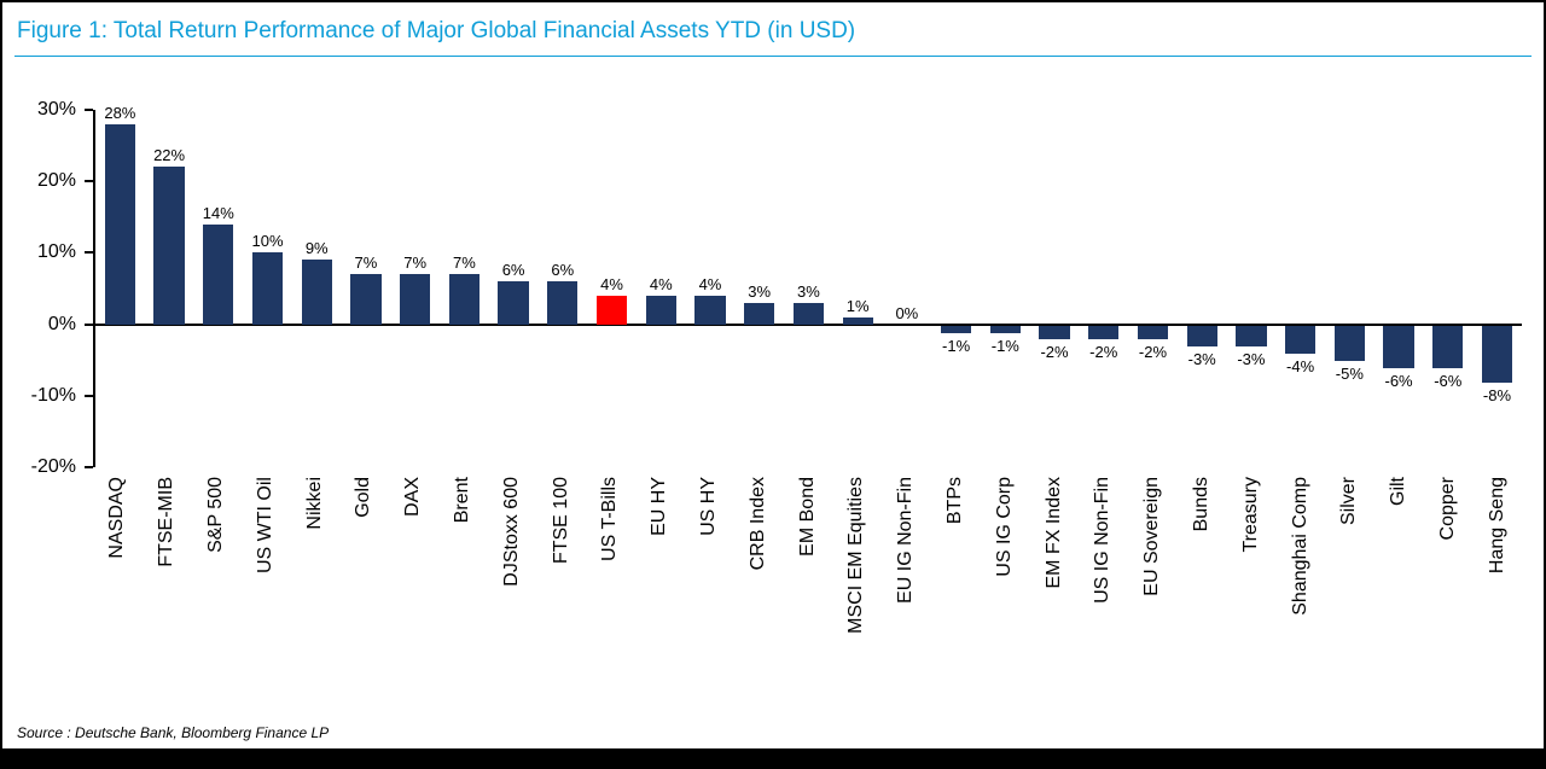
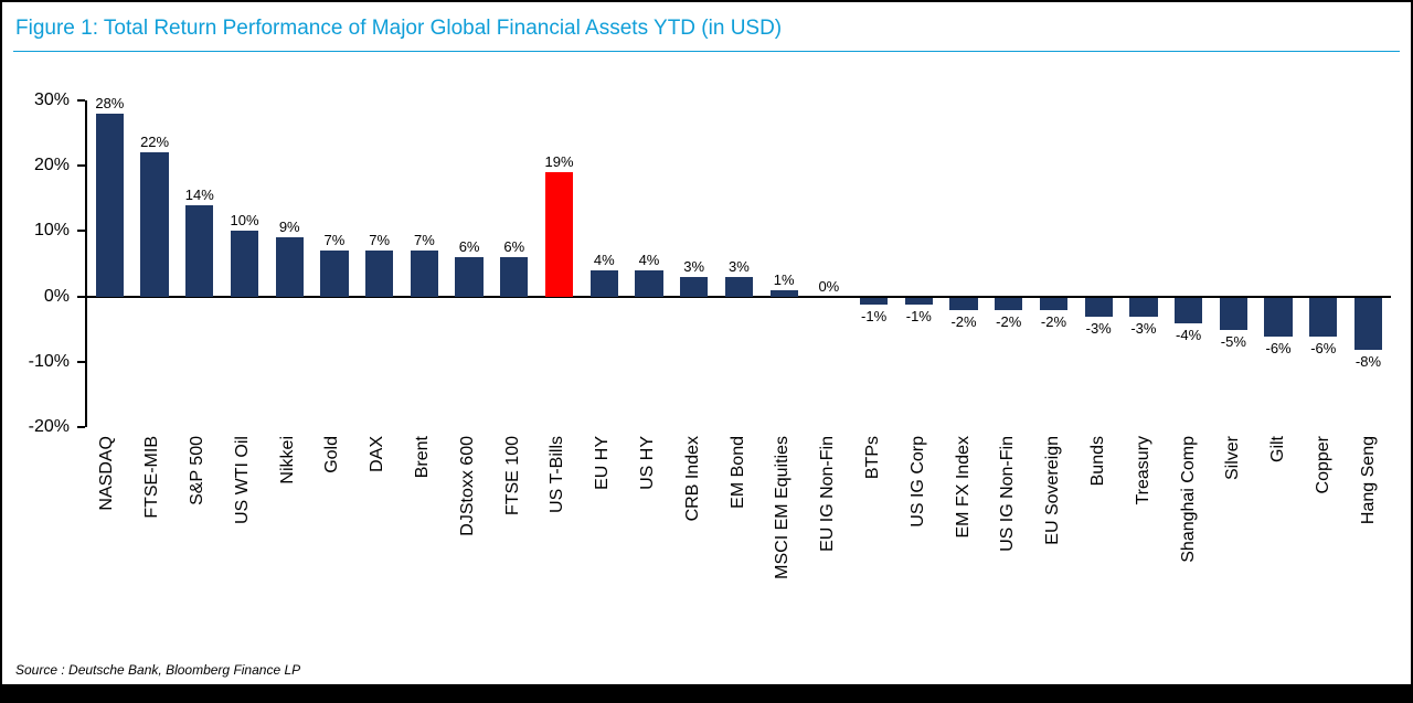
US T-Bills: 4% -> 19%
